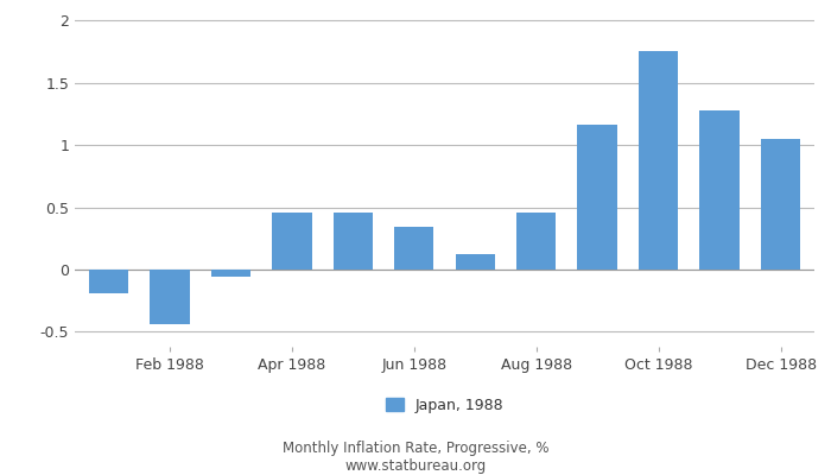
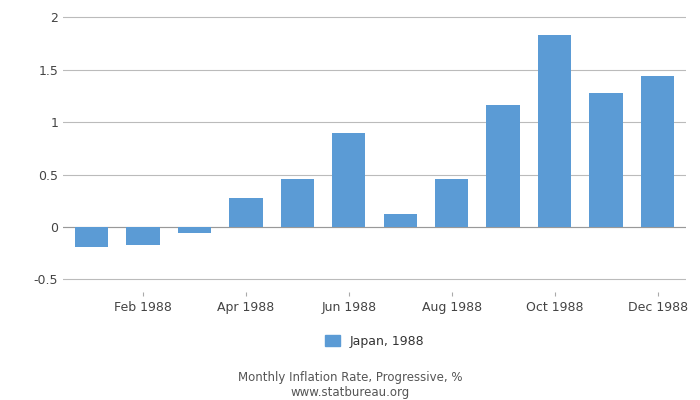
Feb 1988: -0.44 -> -0.17
Apr 1988: 0.46 -> 0.28
Jun 1988: 0.34 -> 0.90
Oct 1988: 1.75 -> 1.83
Dec 1988: 1.05 -> 1.44
